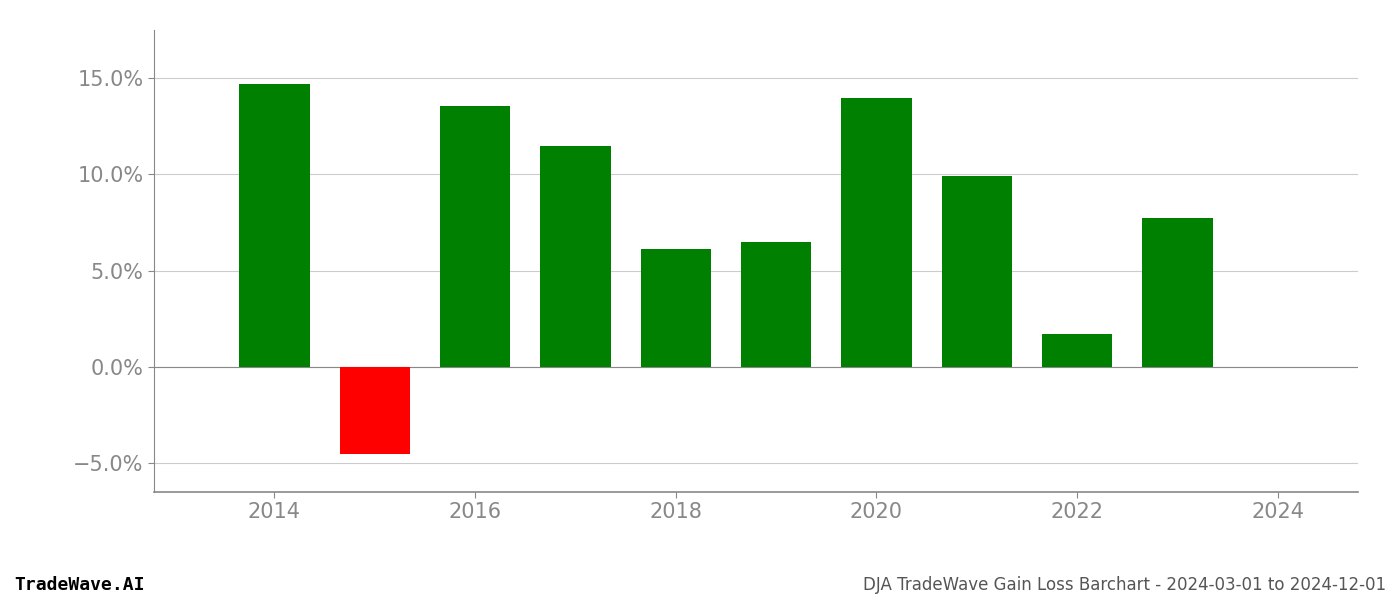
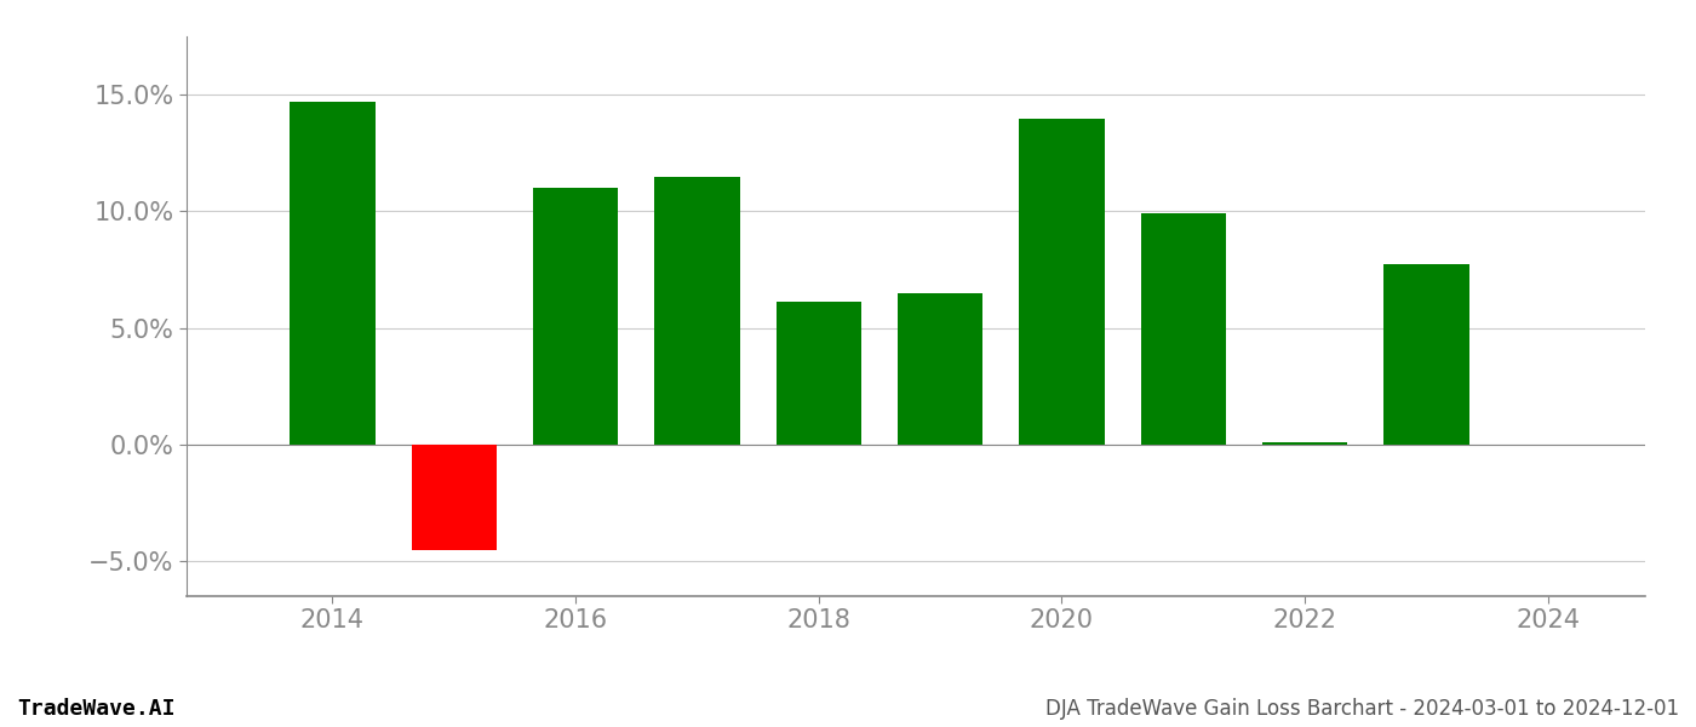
2016: 13.6% -> 11.0%
2022: 1.7% -> 0.1%
